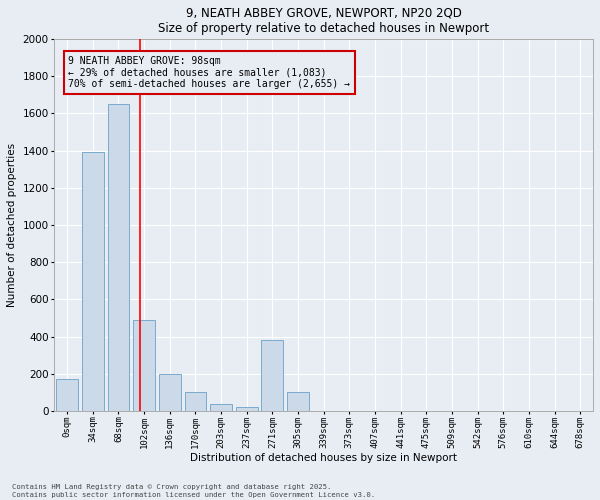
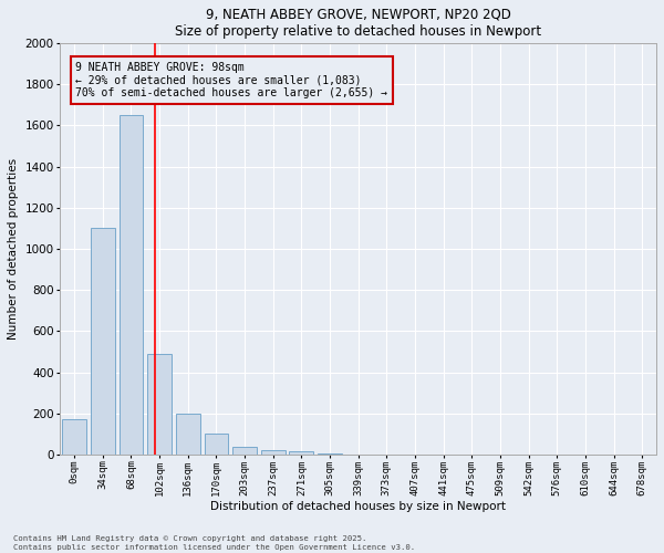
34sqm: 1390 -> 1100
271sqm: 380 -> 20
305sqm: 100 -> 0
